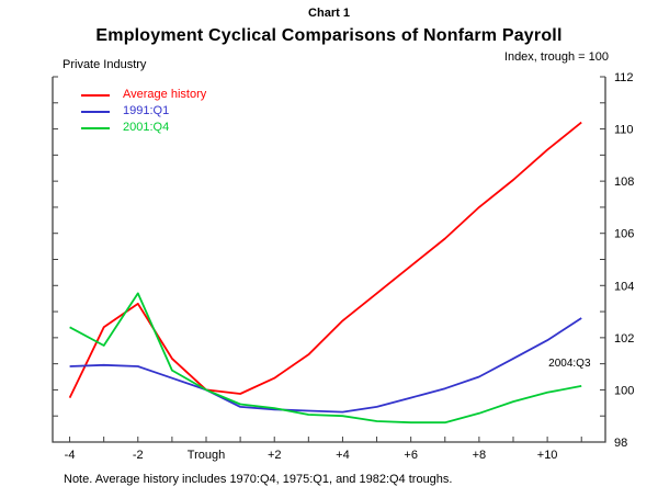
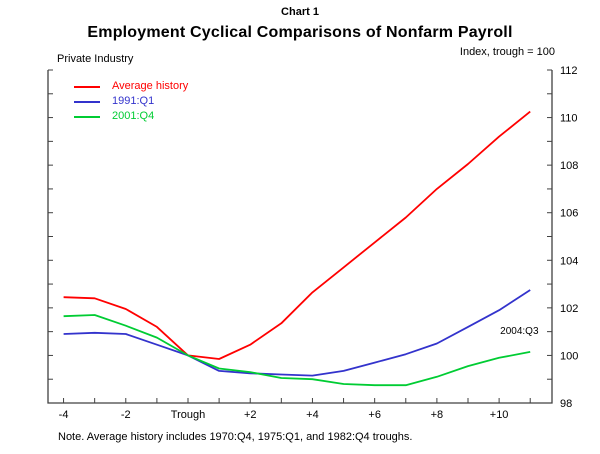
Average history/-4: 99.7 -> 102.5
2001:Q4/-4: 102.4 -> 101.7
Average history/-2: 103.3 -> 102.0
2001:Q4/-2: 103.7 -> 101.2
